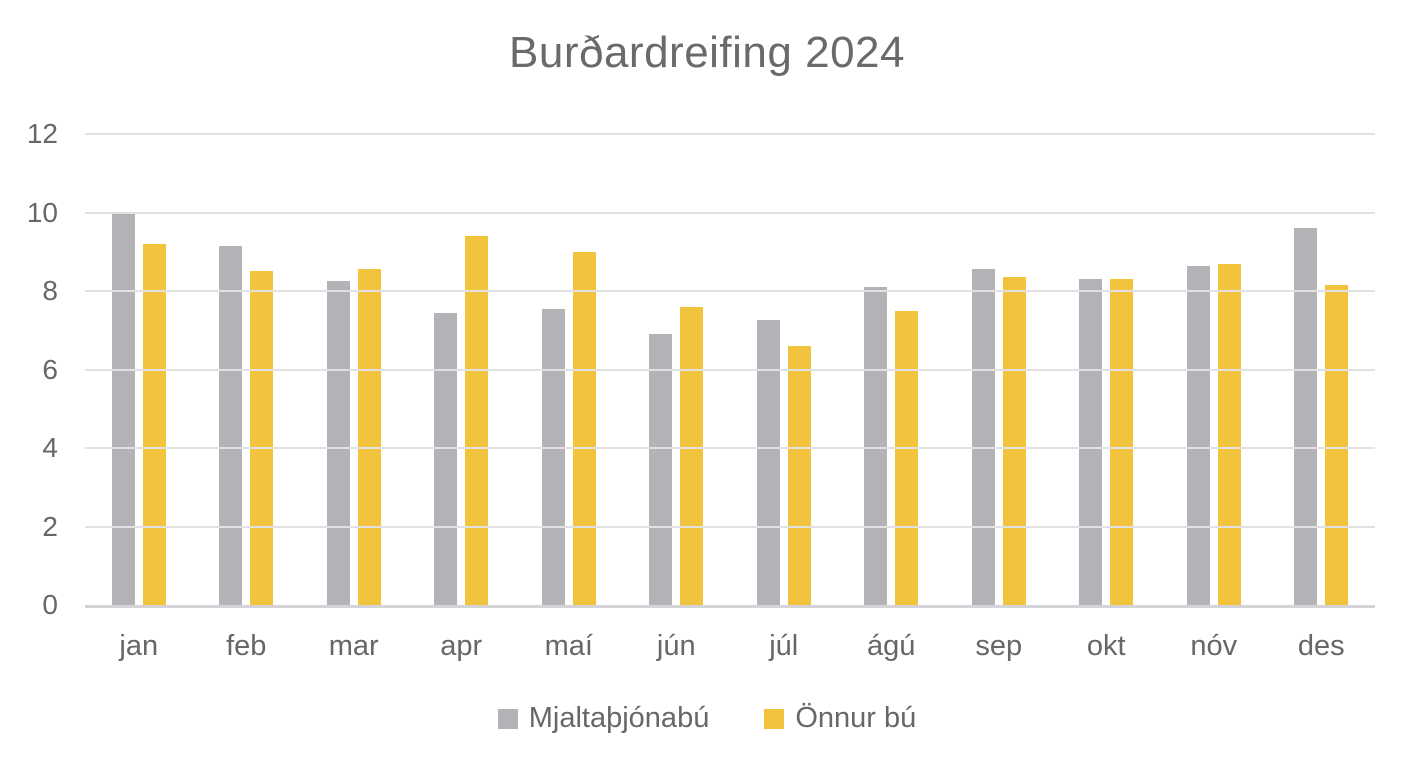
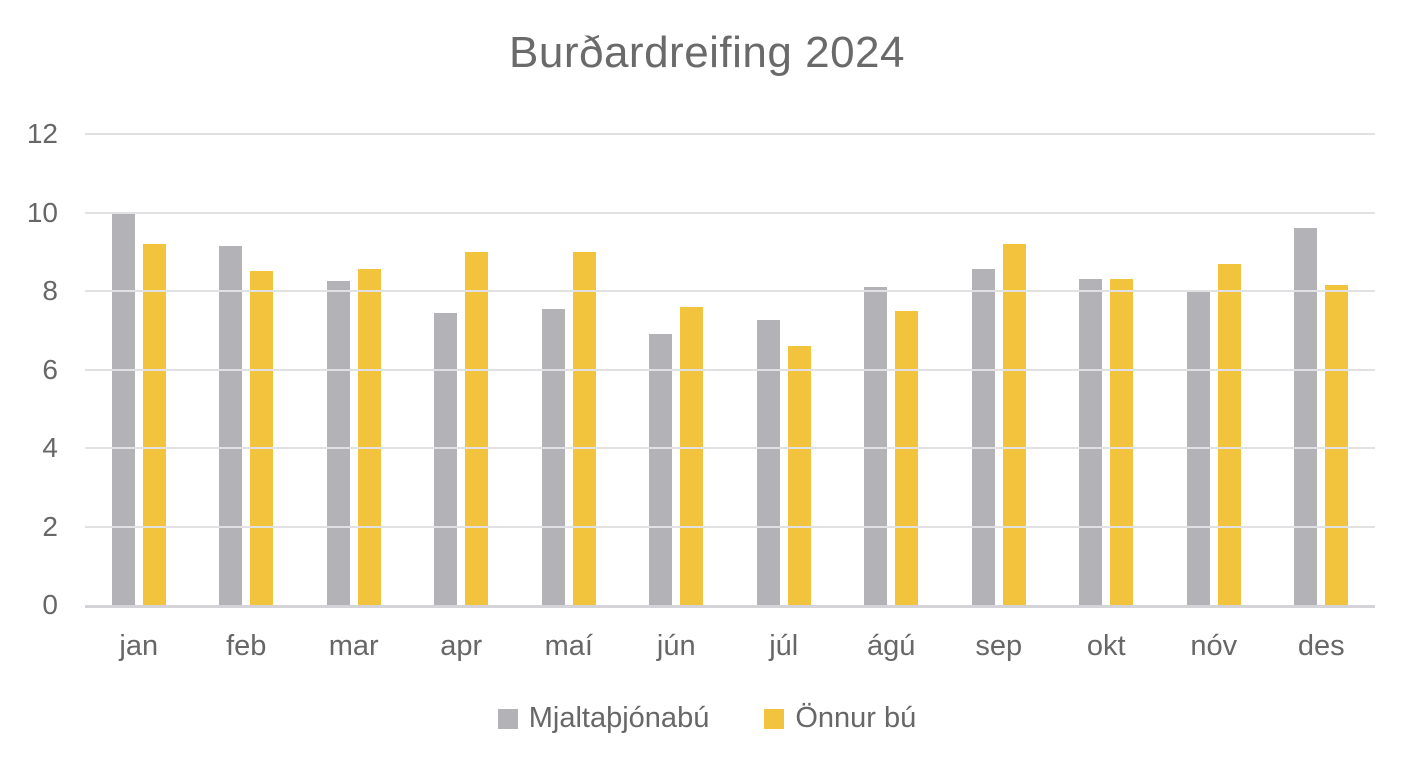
Önnur bú/apr: 9.4 -> 9.0
Önnur bú/sep: 8.3 -> 9.2
Mjaltaþjónabú/nóv: 8.7 -> 8.0
